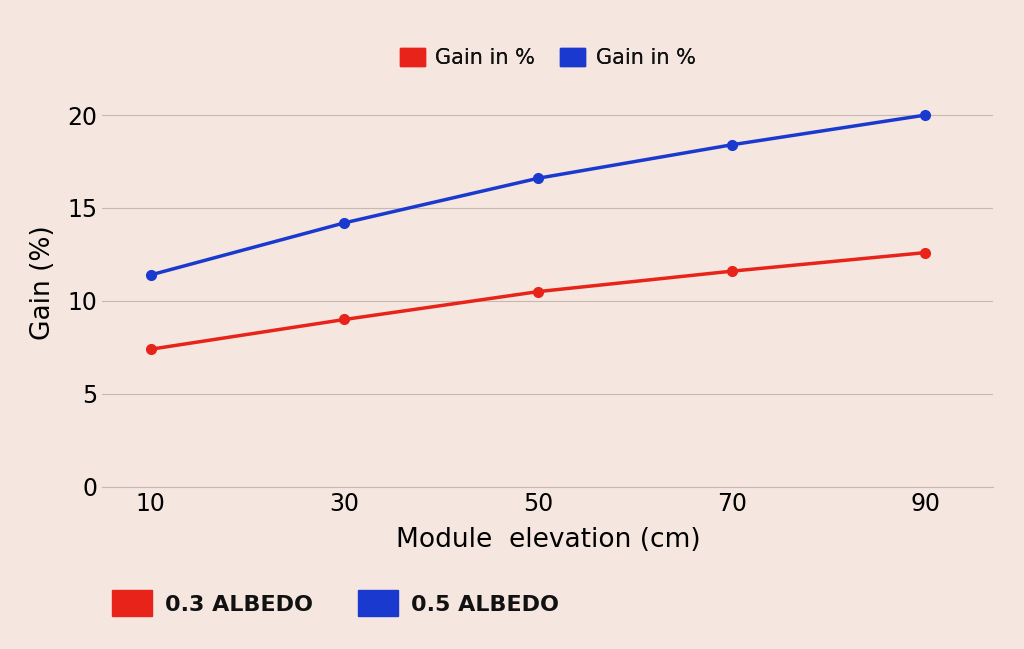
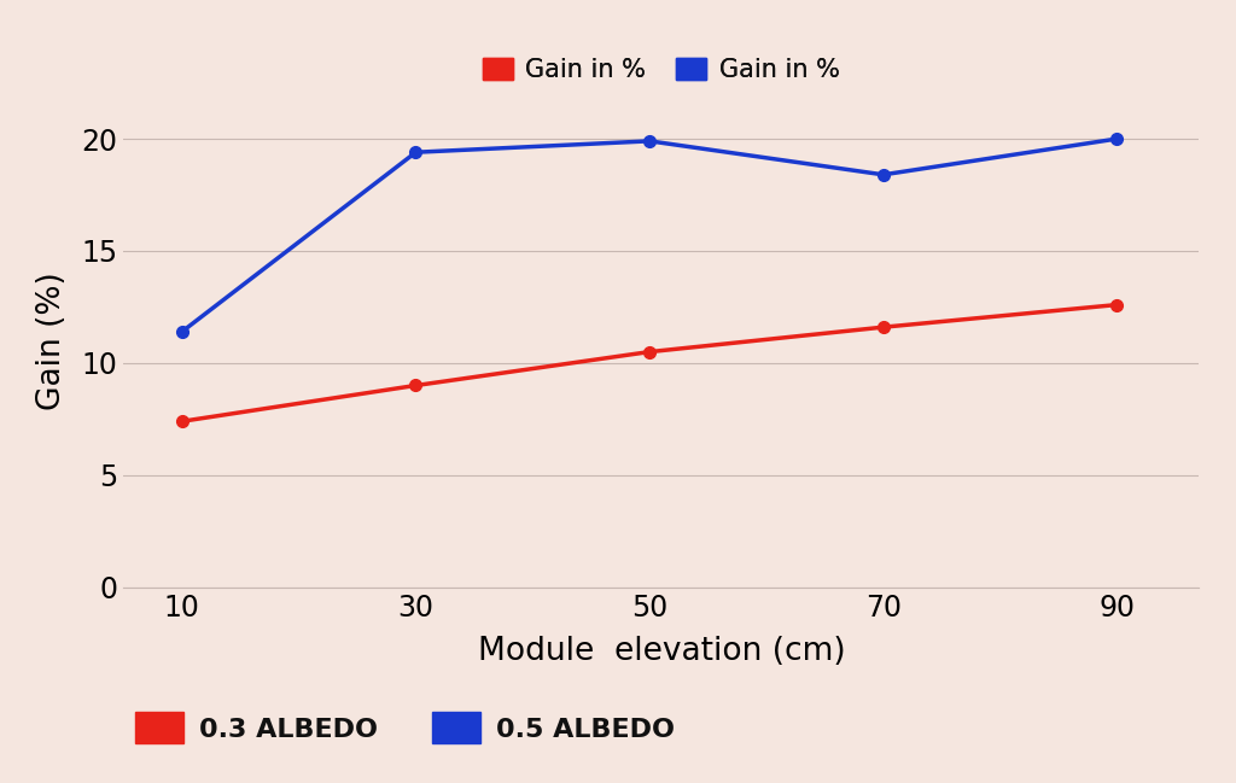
0.5 ALBEDO/30: 14.2 -> 19.4
0.5 ALBEDO/50: 16.6 -> 19.9
